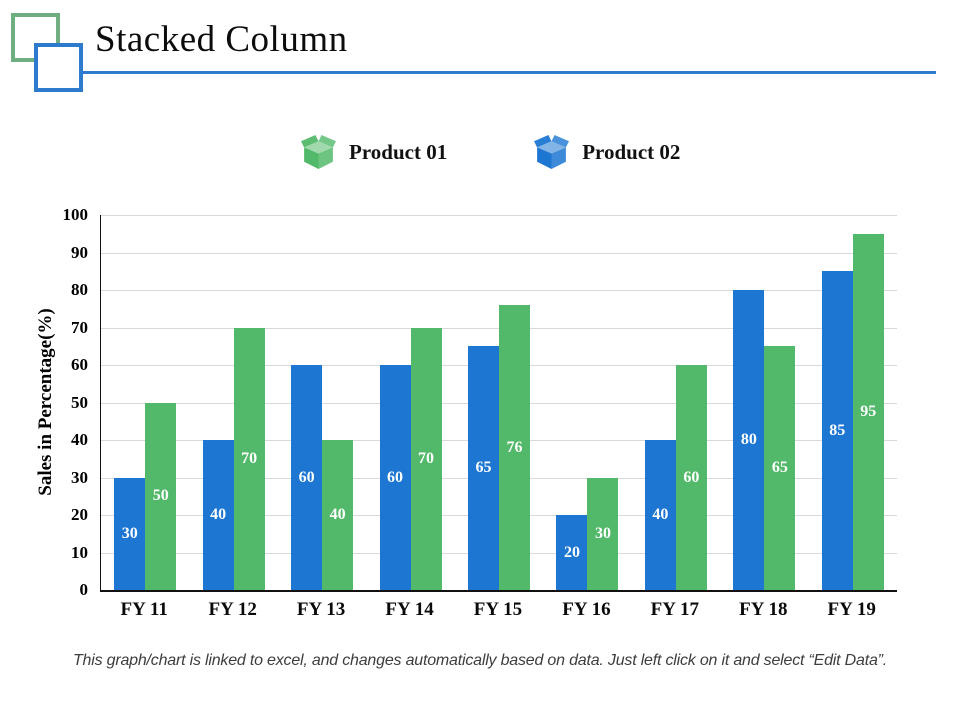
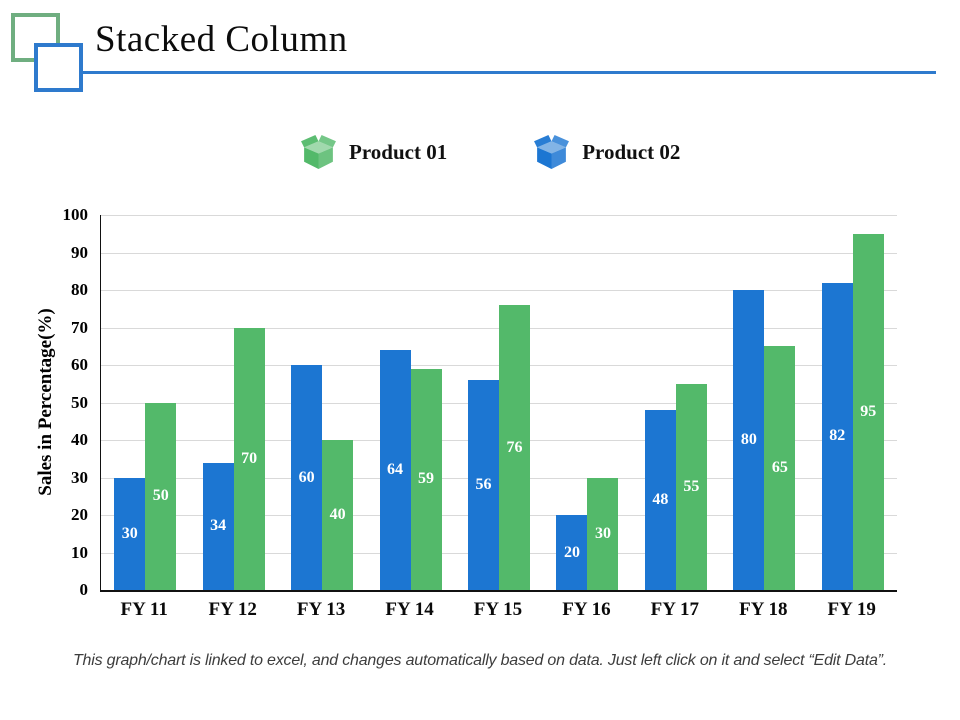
Product 01/FY 12: 40 -> 34
Product 01/FY 14: 60 -> 64
Product 02/FY 14: 70 -> 59
Product 01/FY 15: 65 -> 56
Product 01/FY 17: 40 -> 48
Product 02/FY 17: 60 -> 55
Product 01/FY 19: 85 -> 82
